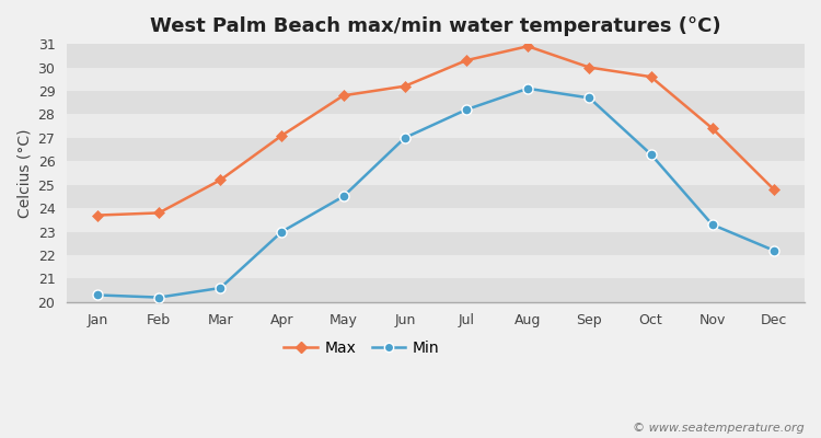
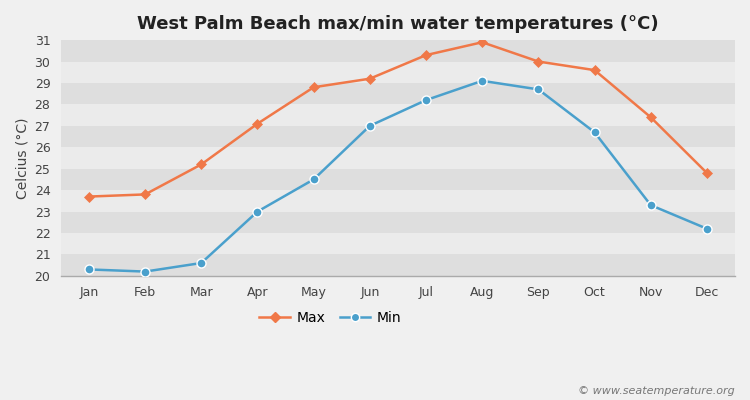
Min/Oct: 26.3 -> 26.7
